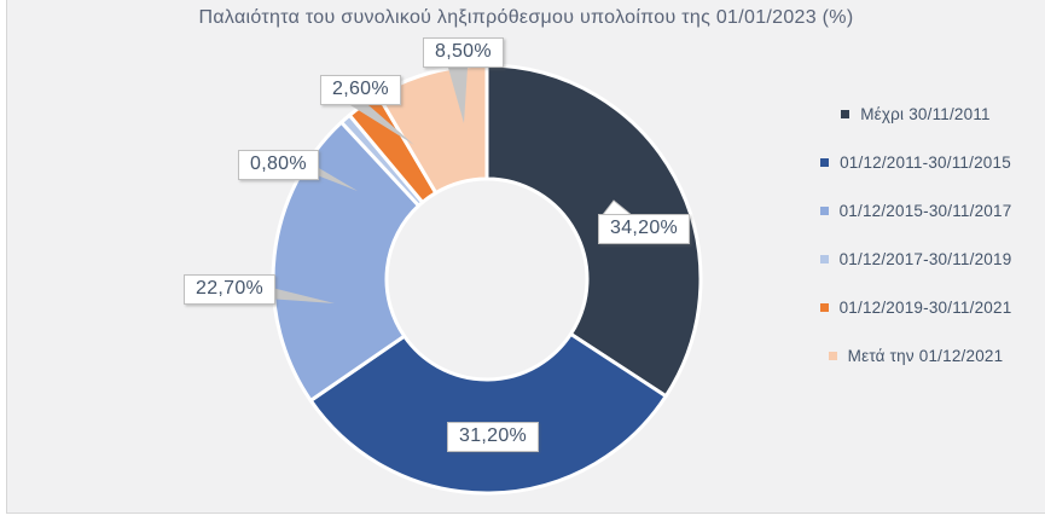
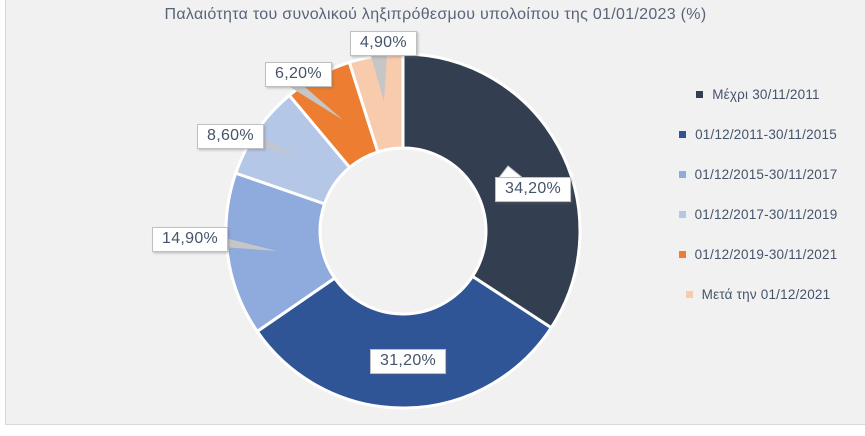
01/12/2015-30/11/2017: 22,70% -> 14,90%
01/12/2017-30/11/2019: 0,80% -> 8,60%
01/12/2019-30/11/2021: 2,60% -> 6,20%
Μετά την 01/12/2021: 8,50% -> 4,90%
